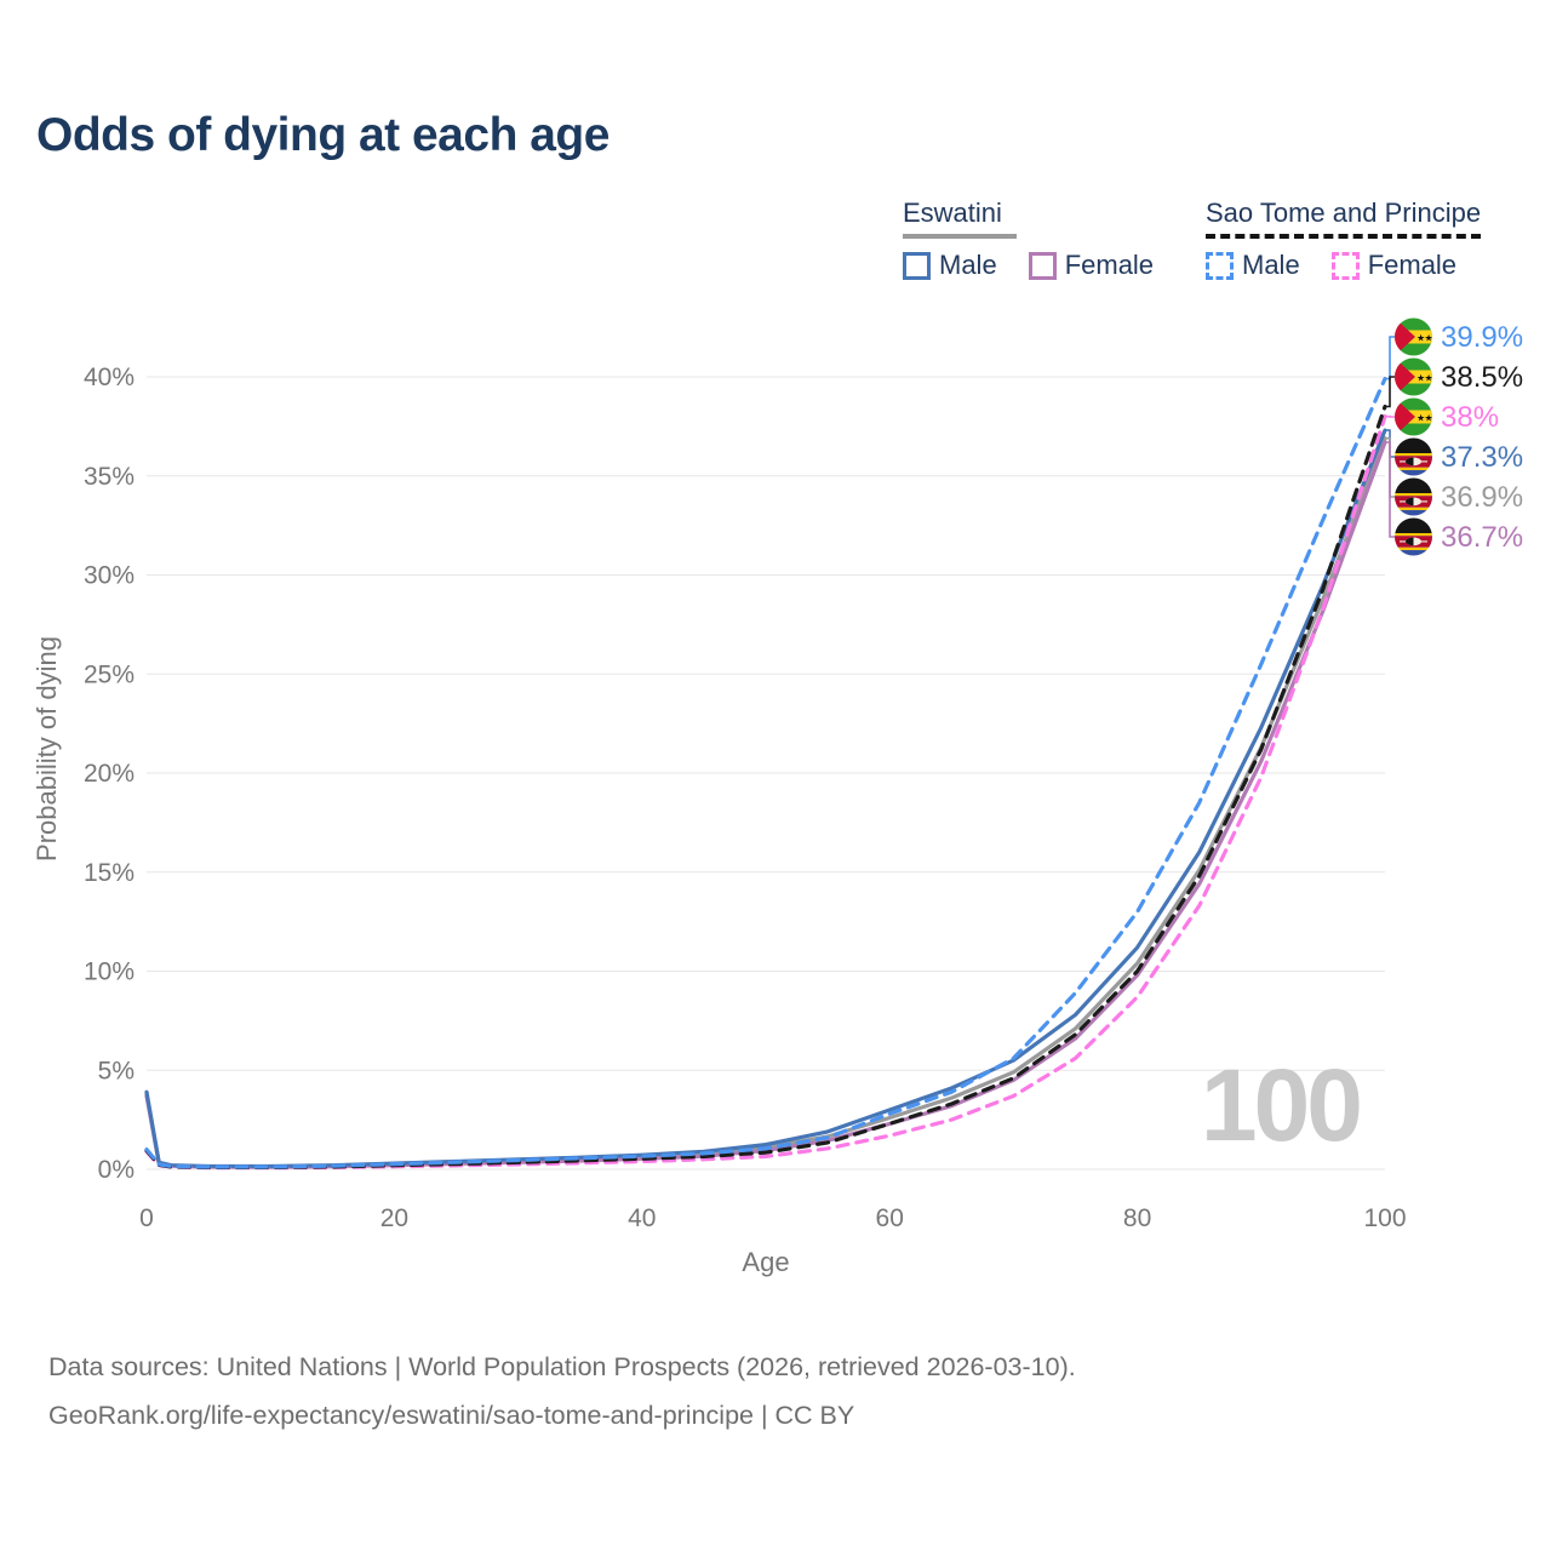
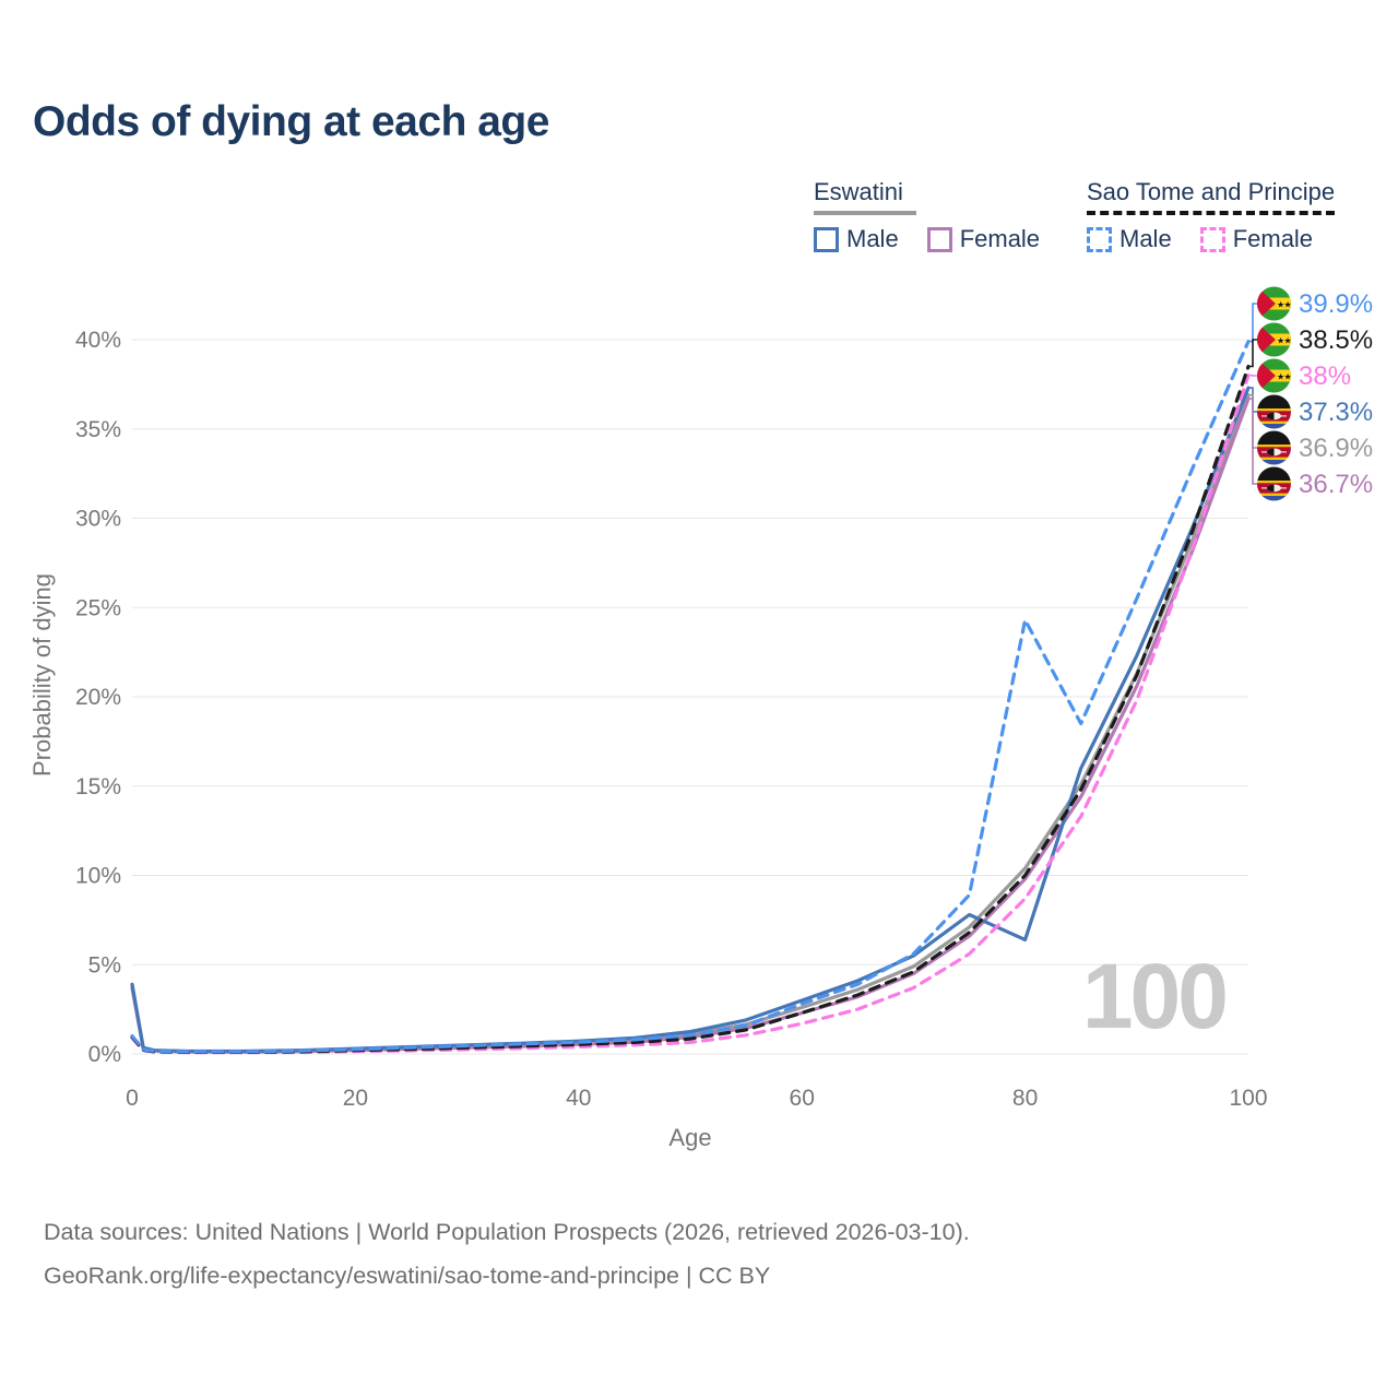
Eswatini Male/80: 11.2% -> 6.4%
Sao Tome and Principe Male/80: 13.0% -> 24.3%
